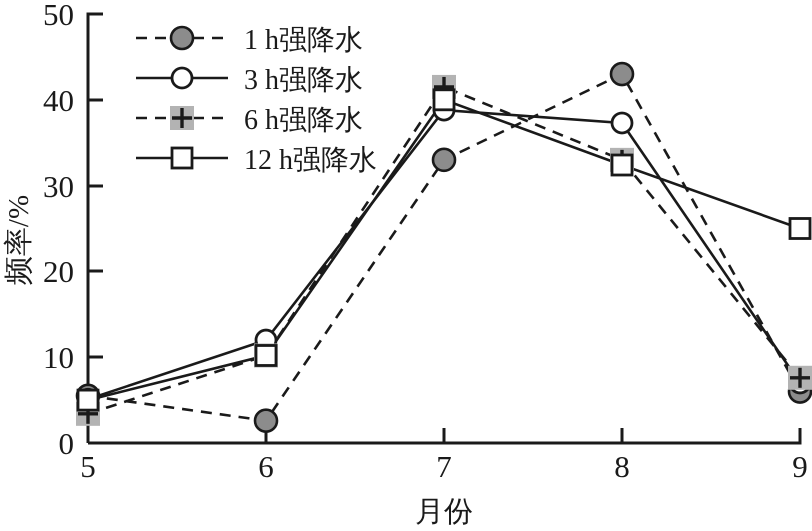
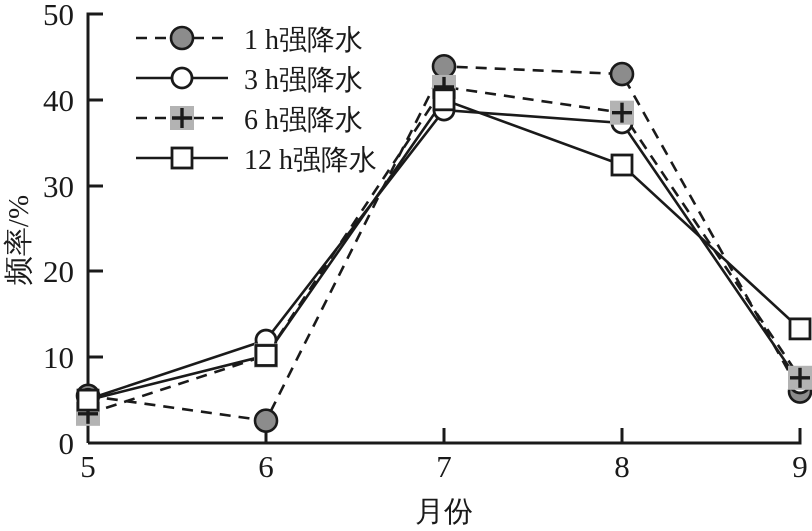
1 h强降水/7: 33 -> 44
6 h强降水/8: 33 -> 38
12 h强降水/9: 25 -> 13
